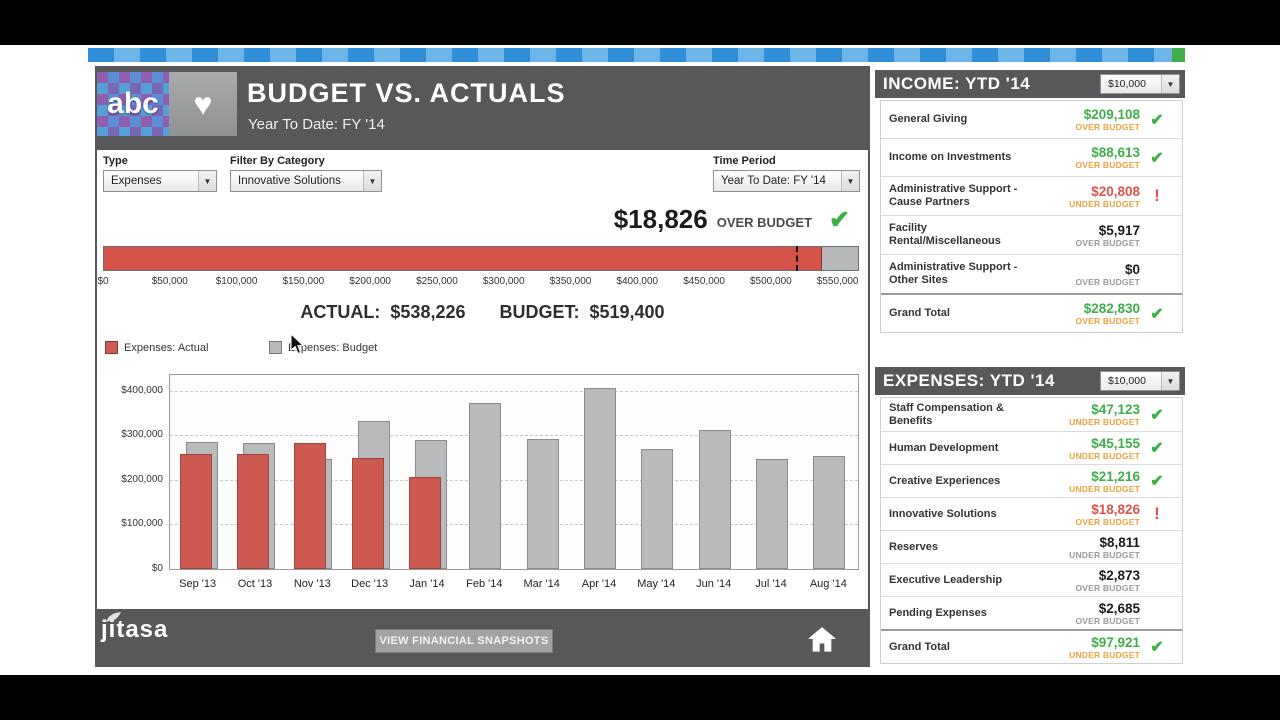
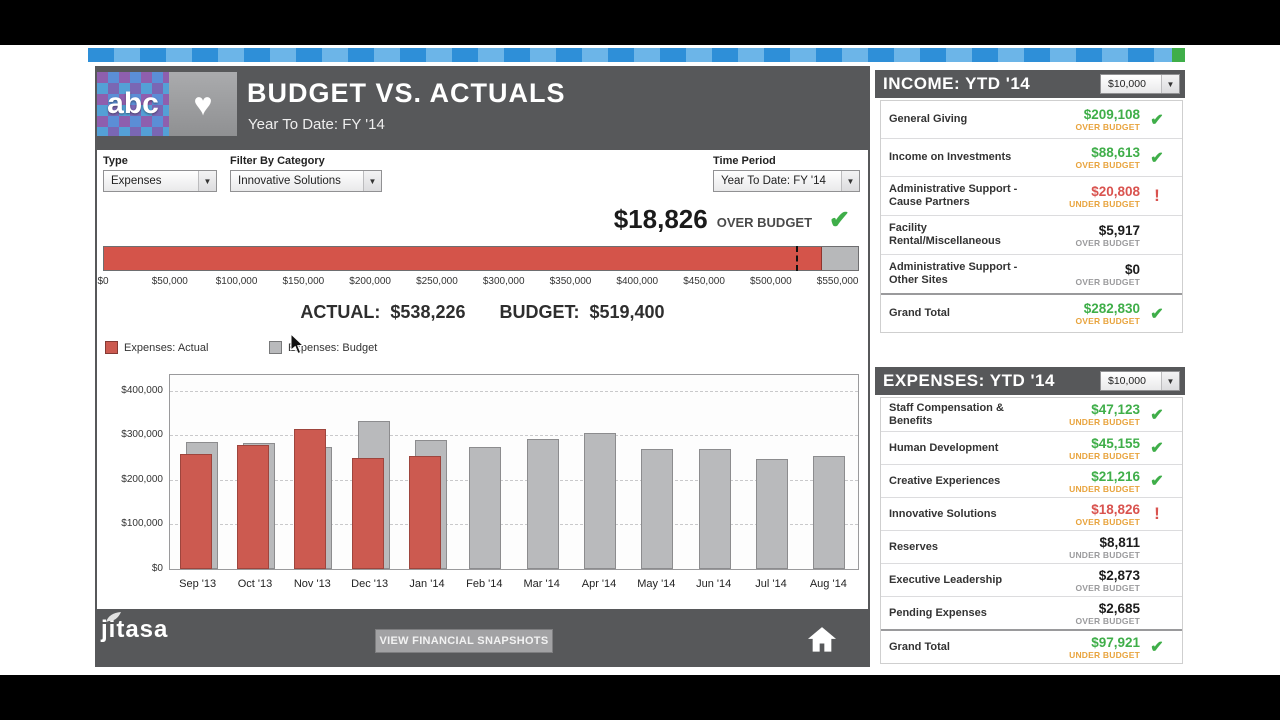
Expenses: Actual/Oct '13: $258000 -> $279000
Expenses: Actual/Nov '13: $283000 -> $315000
Expenses: Budget/Nov '13: $247000 -> $274000
Expenses: Actual/Jan '14: $207000 -> $254000
Expenses: Budget/Feb '14: $373000 -> $274000
Expenses: Budget/Apr '14: $406000 -> $306000
Expenses: Budget/Jun '14: $311000 -> $270000
